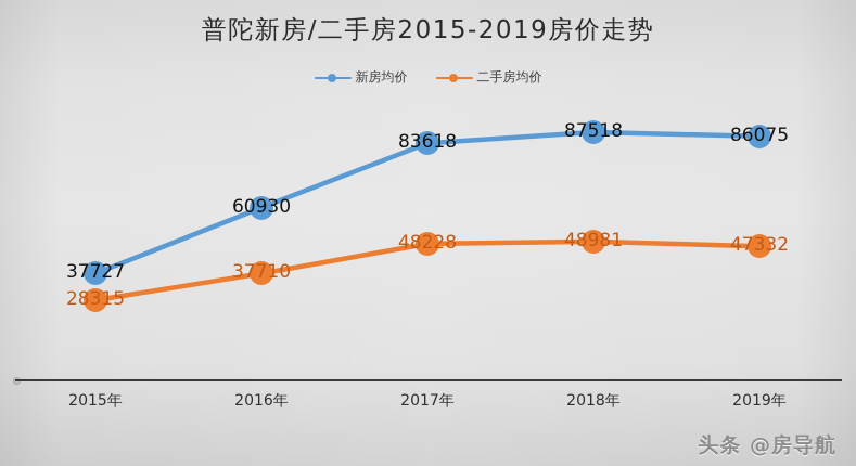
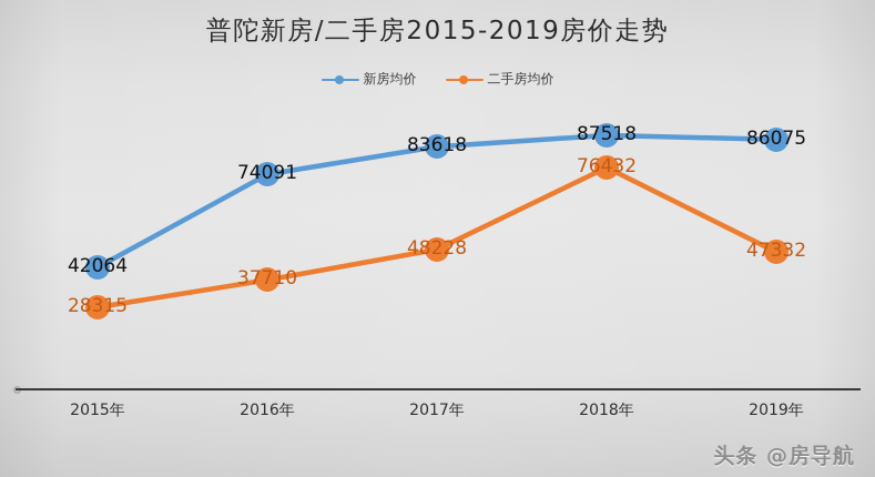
新房均价/2015年: 37727 -> 42064
新房均价/2016年: 60930 -> 74091
二手房均价/2018年: 48981 -> 76432
